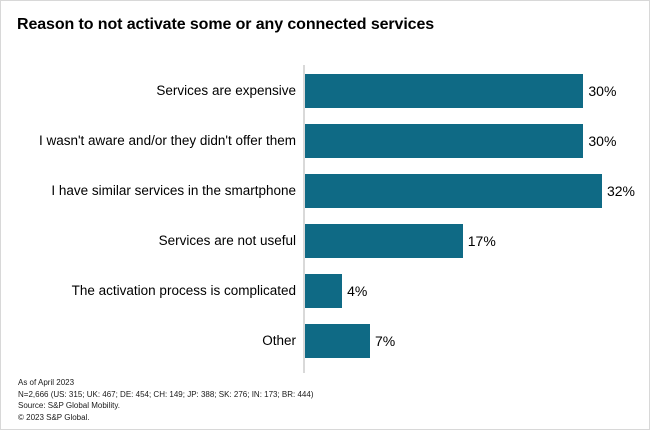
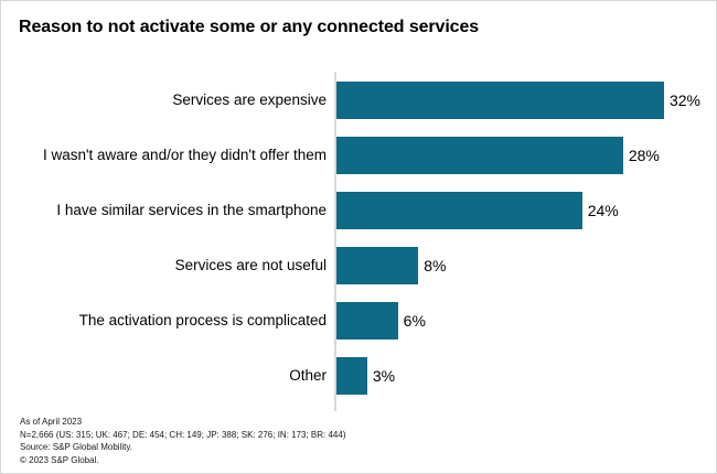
Services are expensive: 30% -> 32%
I wasn't aware and/or they didn't offer them: 30% -> 28%
I have similar services in the smartphone: 32% -> 24%
Services are not useful: 17% -> 8%
The activation process is complicated: 4% -> 6%
Other: 7% -> 3%
